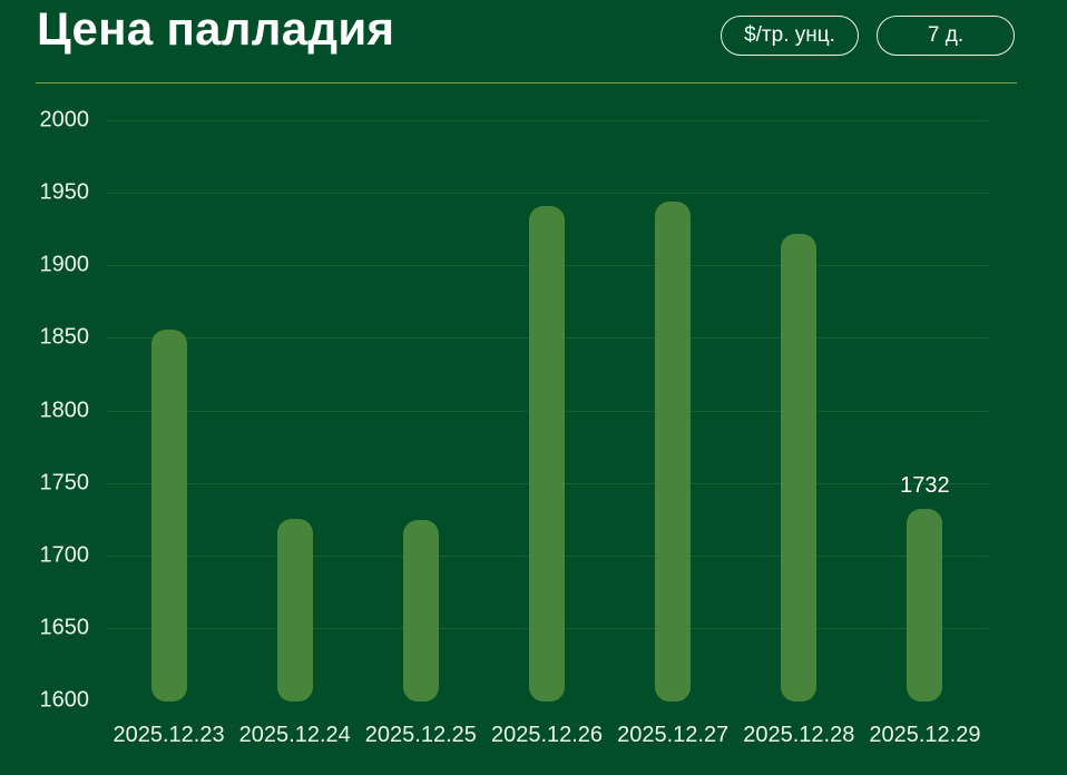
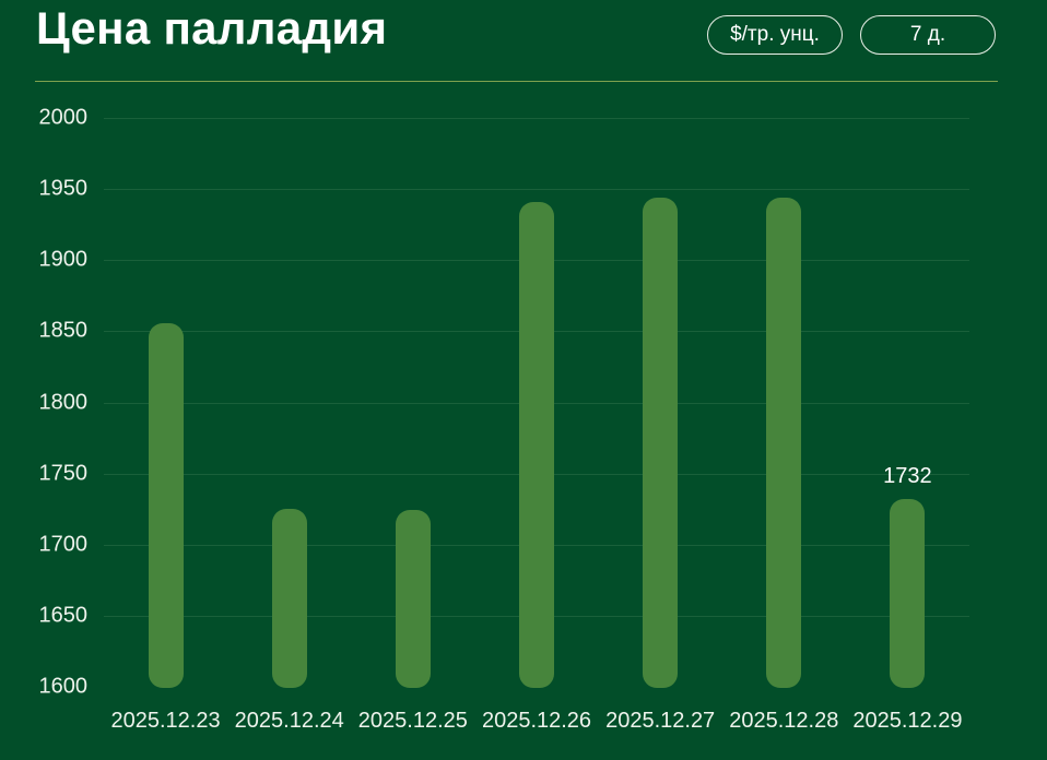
2025.12.28: 1922 -> 1944
